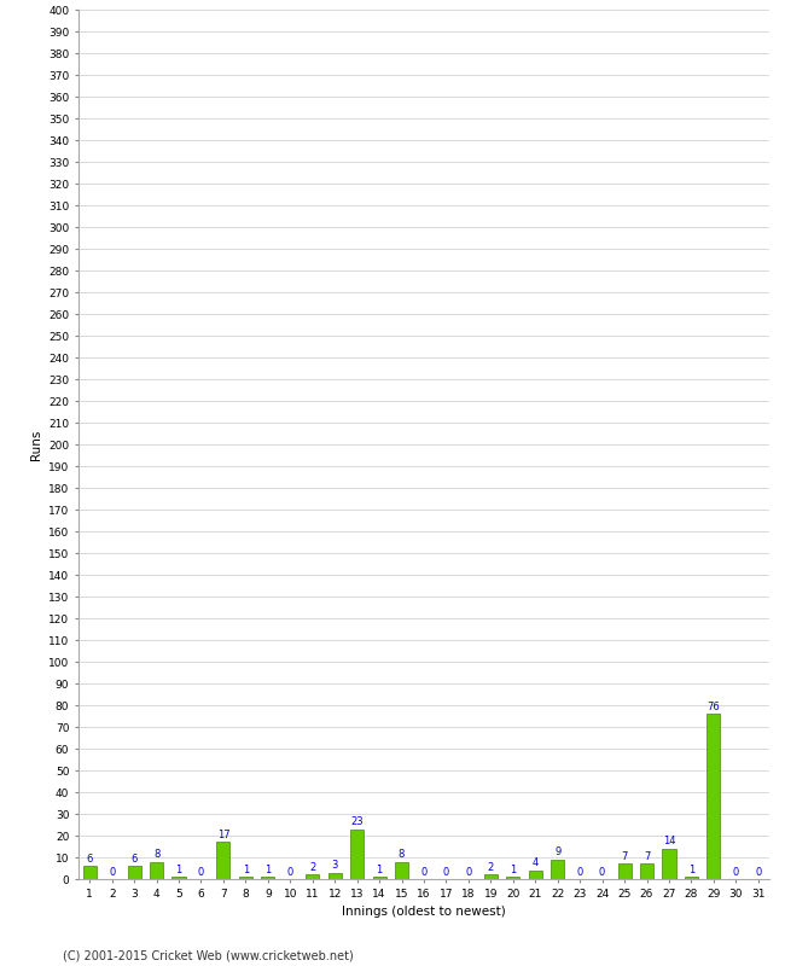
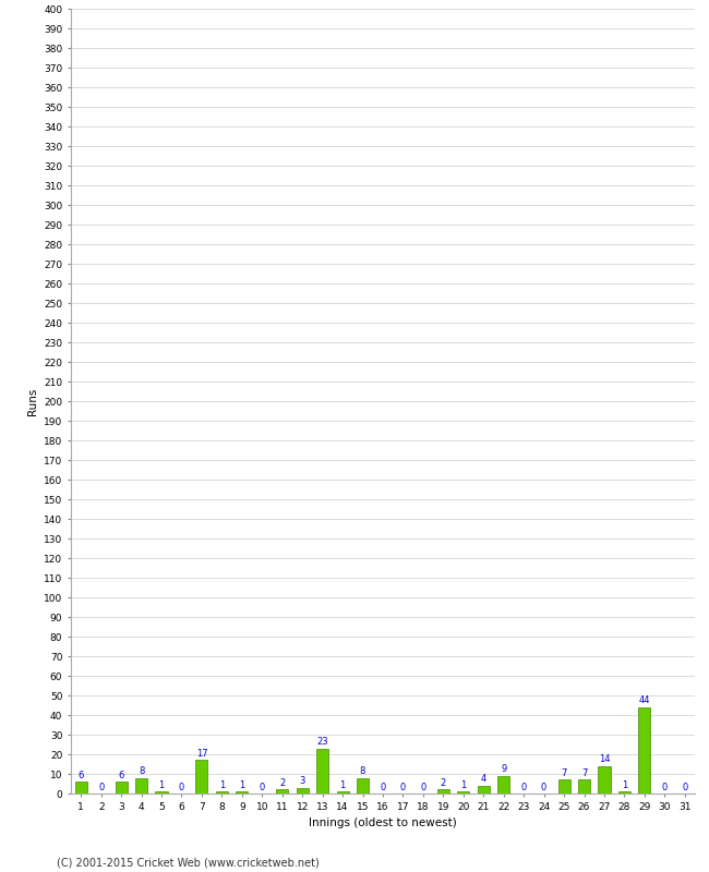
29: 76 -> 44
